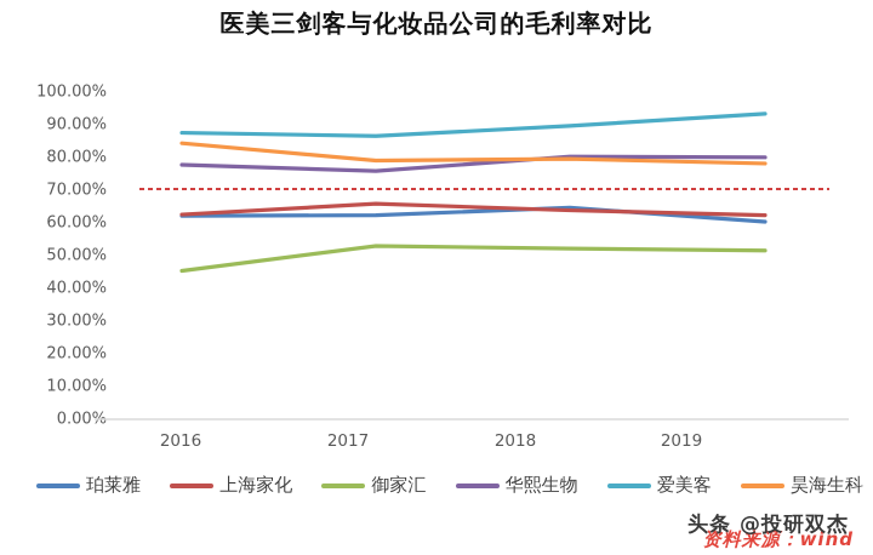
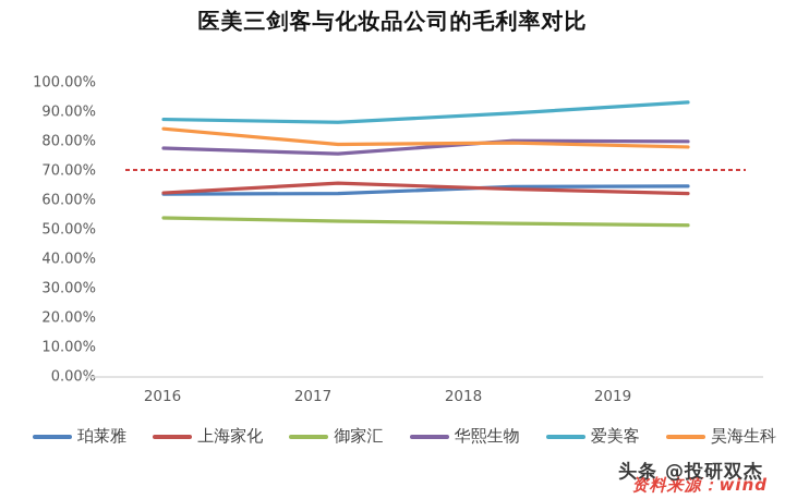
御家汇/2016: 45% -> 54%
珀莱雅/2019: 60% -> 64%
